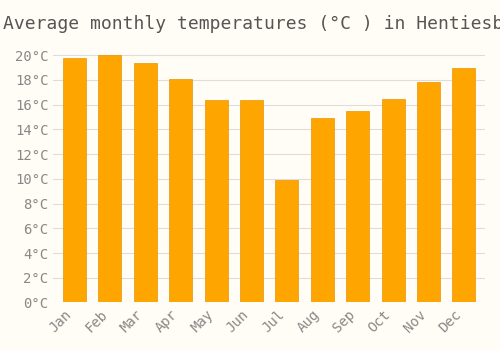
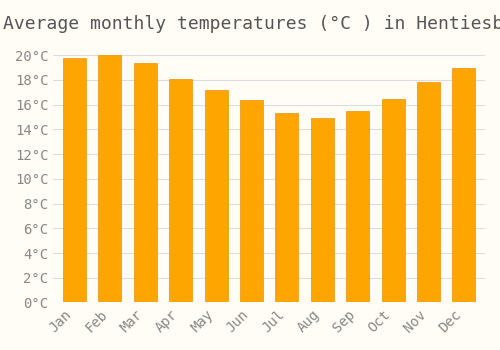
May: 16.4°C -> 17.2°C
Jul: 9.9°C -> 15.3°C
